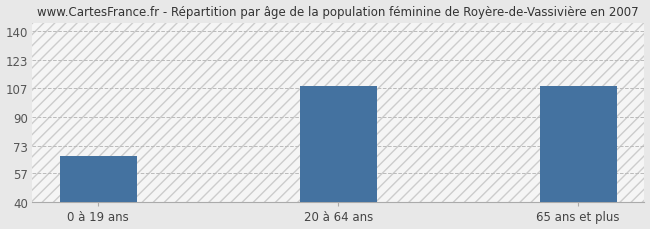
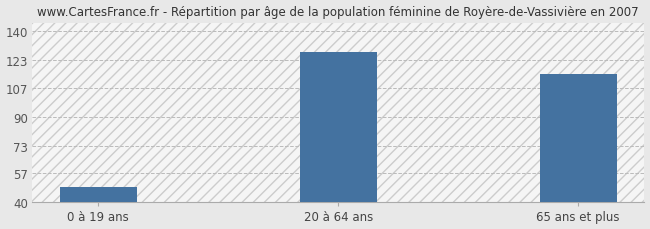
0 à 19 ans: 67 -> 49
20 à 64 ans: 108 -> 128
65 ans et plus: 108 -> 115
